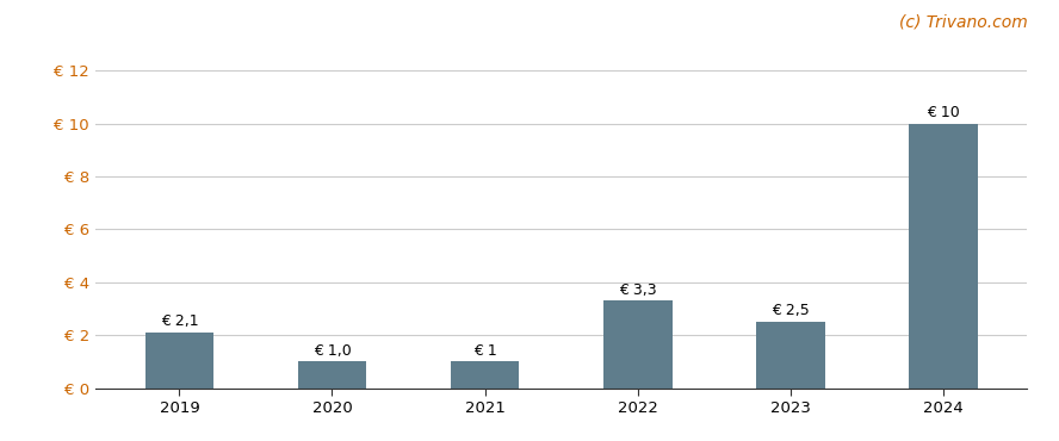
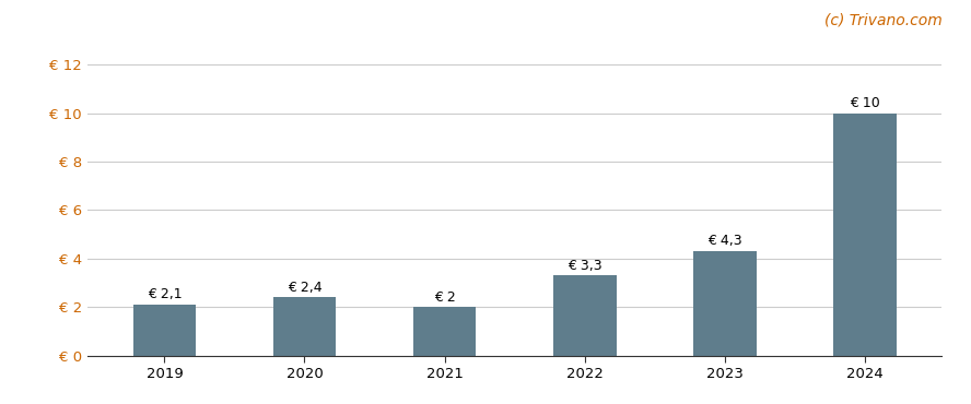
2020: 1 -> 2
2021: 1 -> 2
2023: 2,5 -> 4,3
